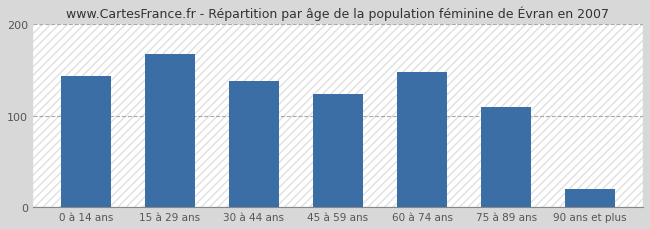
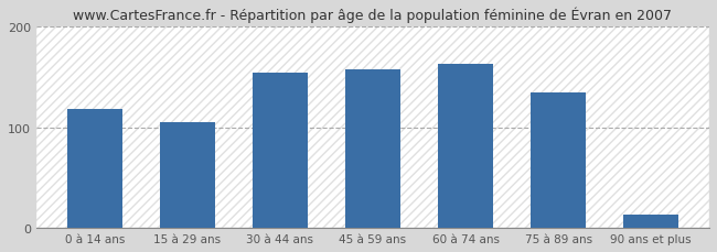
0 à 14 ans: 144 -> 118
15 à 29 ans: 168 -> 105
30 à 44 ans: 138 -> 155
45 à 59 ans: 124 -> 158
60 à 74 ans: 148 -> 163
75 à 89 ans: 110 -> 135
90 ans et plus: 20 -> 13
